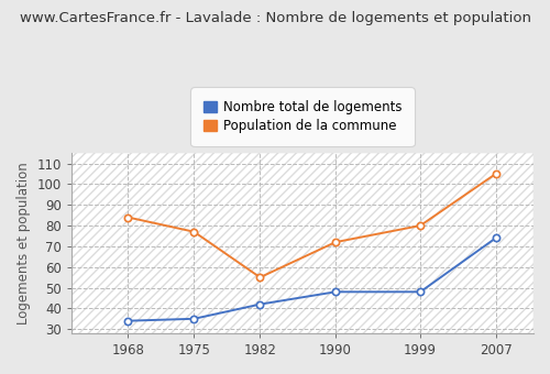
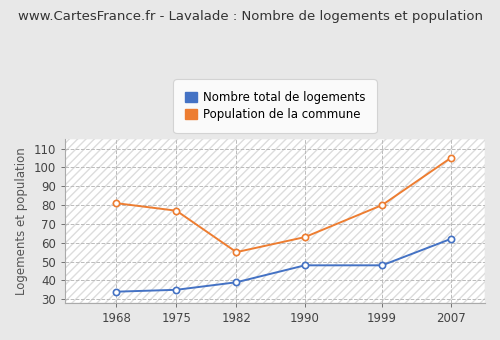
Population de la commune/1968: 84 -> 81
Nombre total de logements/1982: 42 -> 39
Population de la commune/1990: 72 -> 63
Nombre total de logements/2007: 74 -> 62
